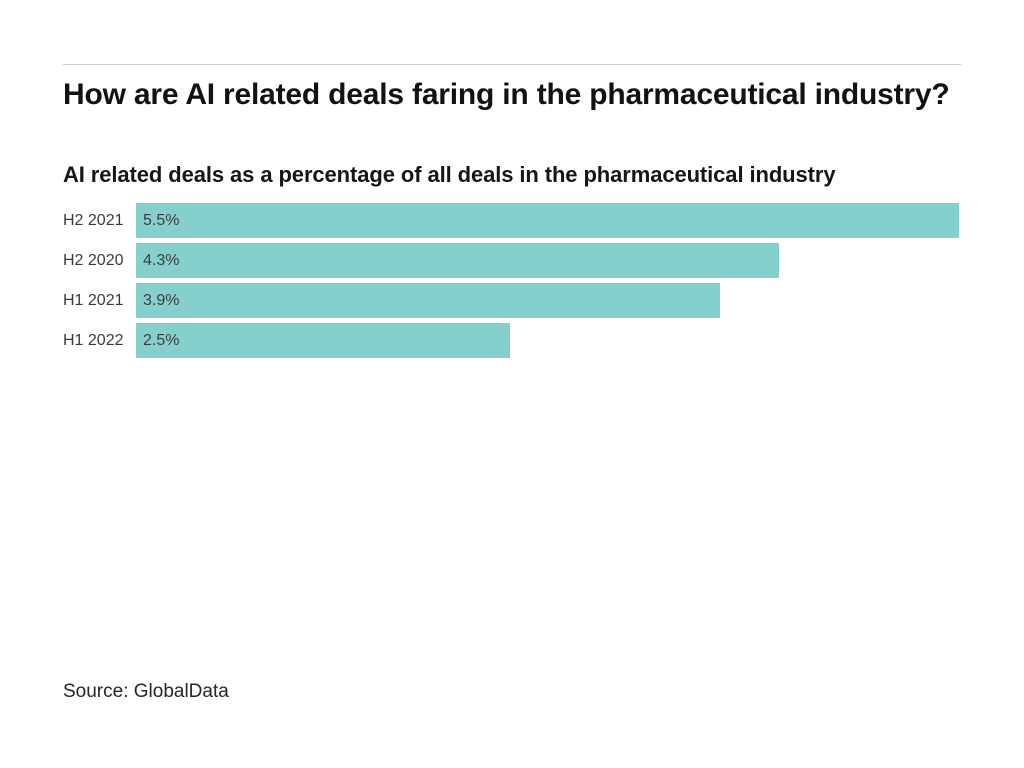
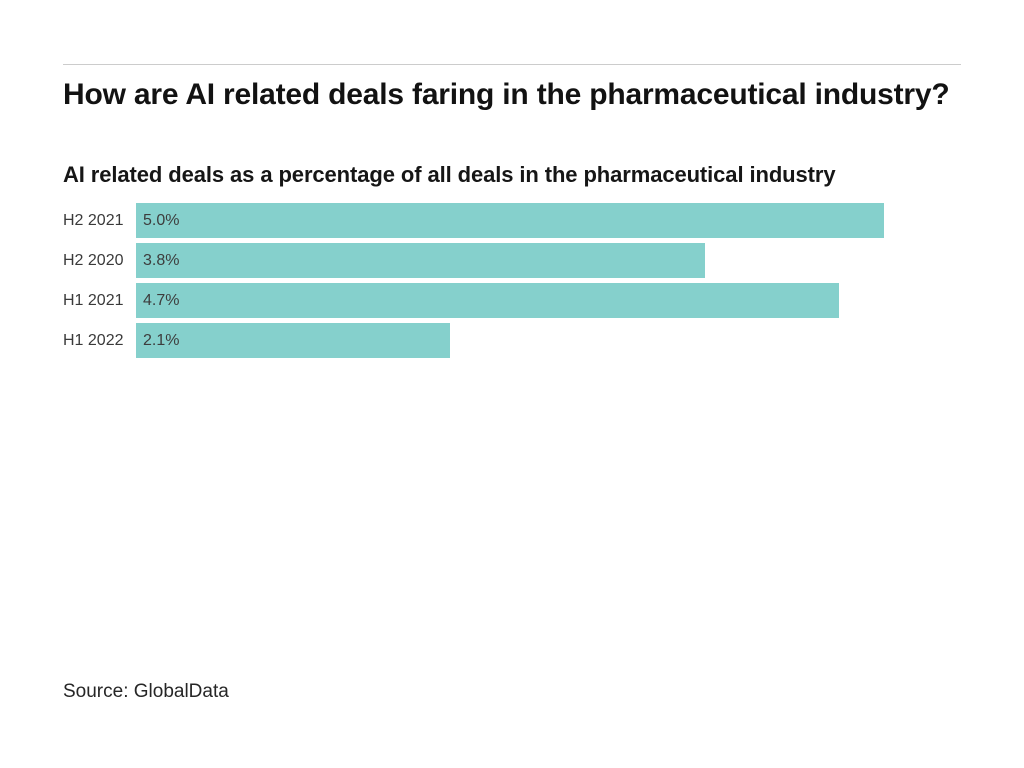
H2 2021: 5.5% -> 5.0%
H2 2020: 4.3% -> 3.8%
H1 2021: 3.9% -> 4.7%
H1 2022: 2.5% -> 2.1%
